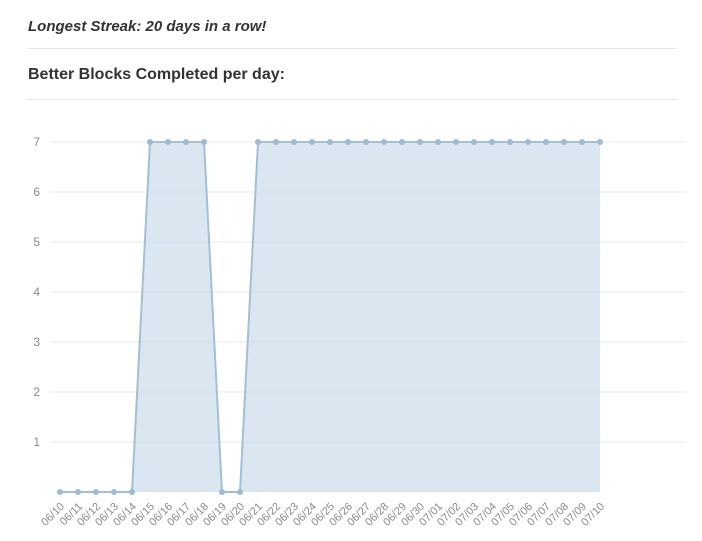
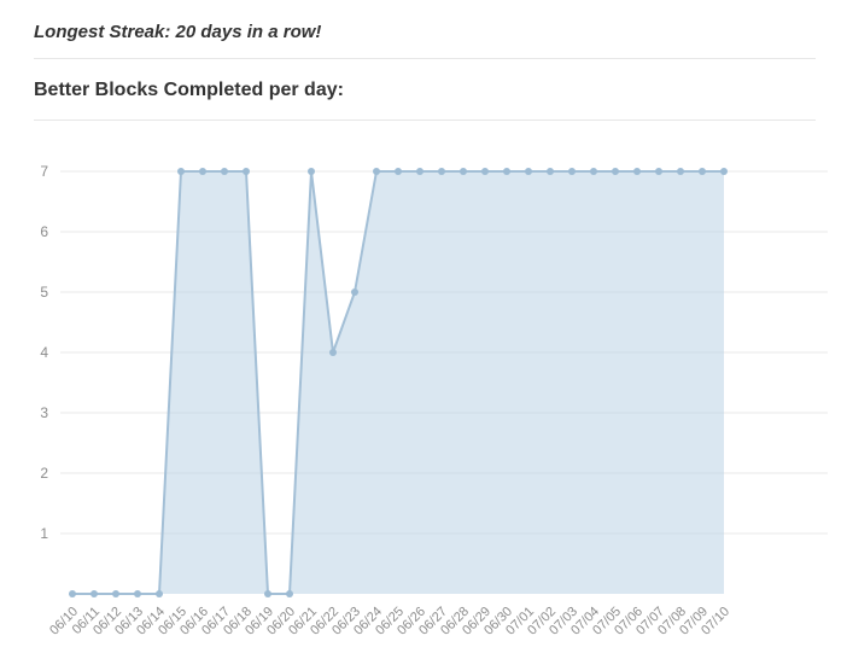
06/22: 7 -> 4
06/23: 7 -> 5
